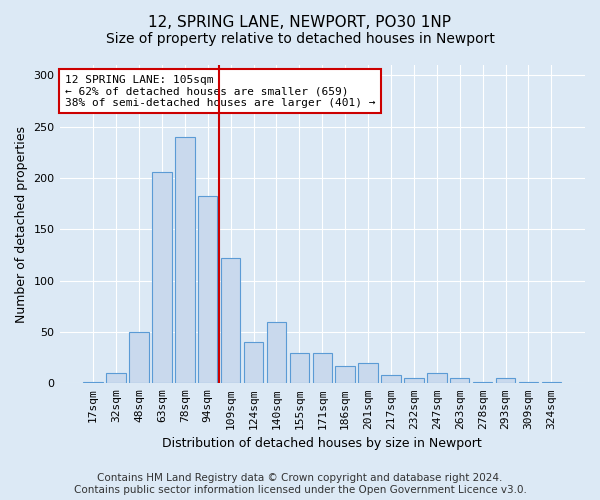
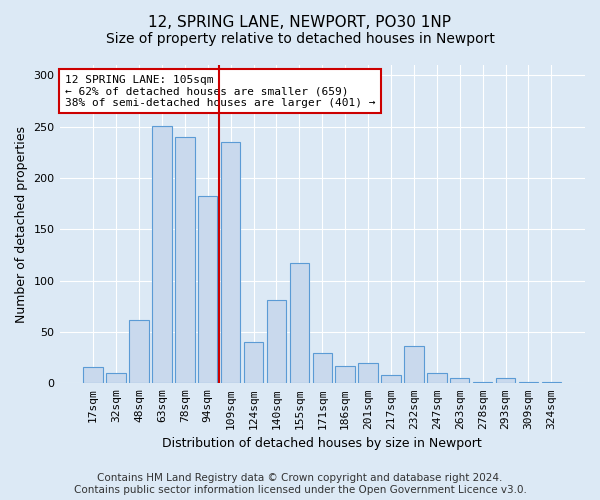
17sqm: 1 -> 16
48sqm: 50 -> 62
63sqm: 206 -> 251
109sqm: 122 -> 235
140sqm: 60 -> 81
155sqm: 30 -> 117
232sqm: 5 -> 36
